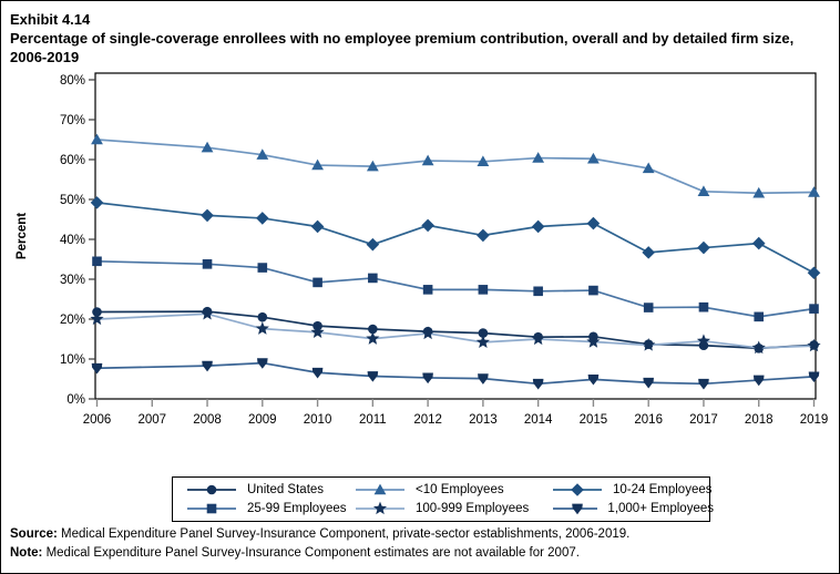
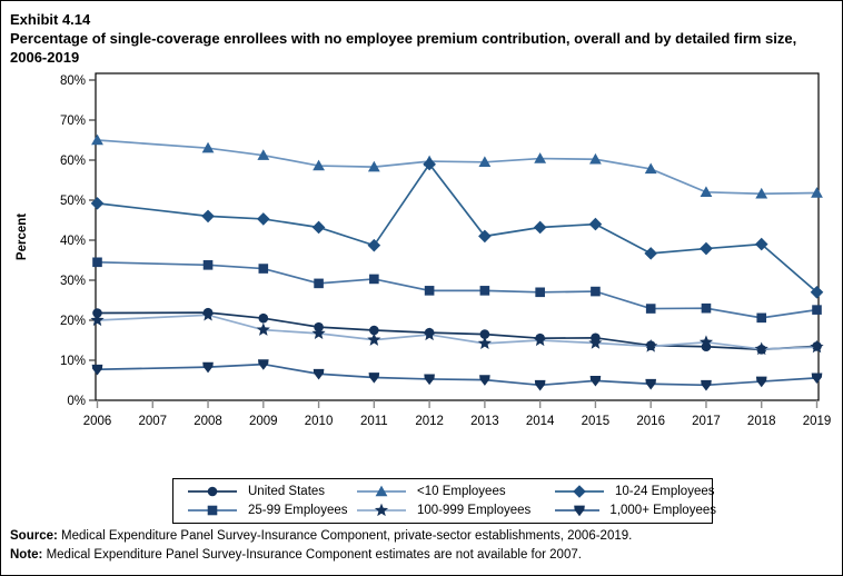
10-24 Employees/2012: 44% -> 59%
10-24 Employees/2019: 32% -> 27%
